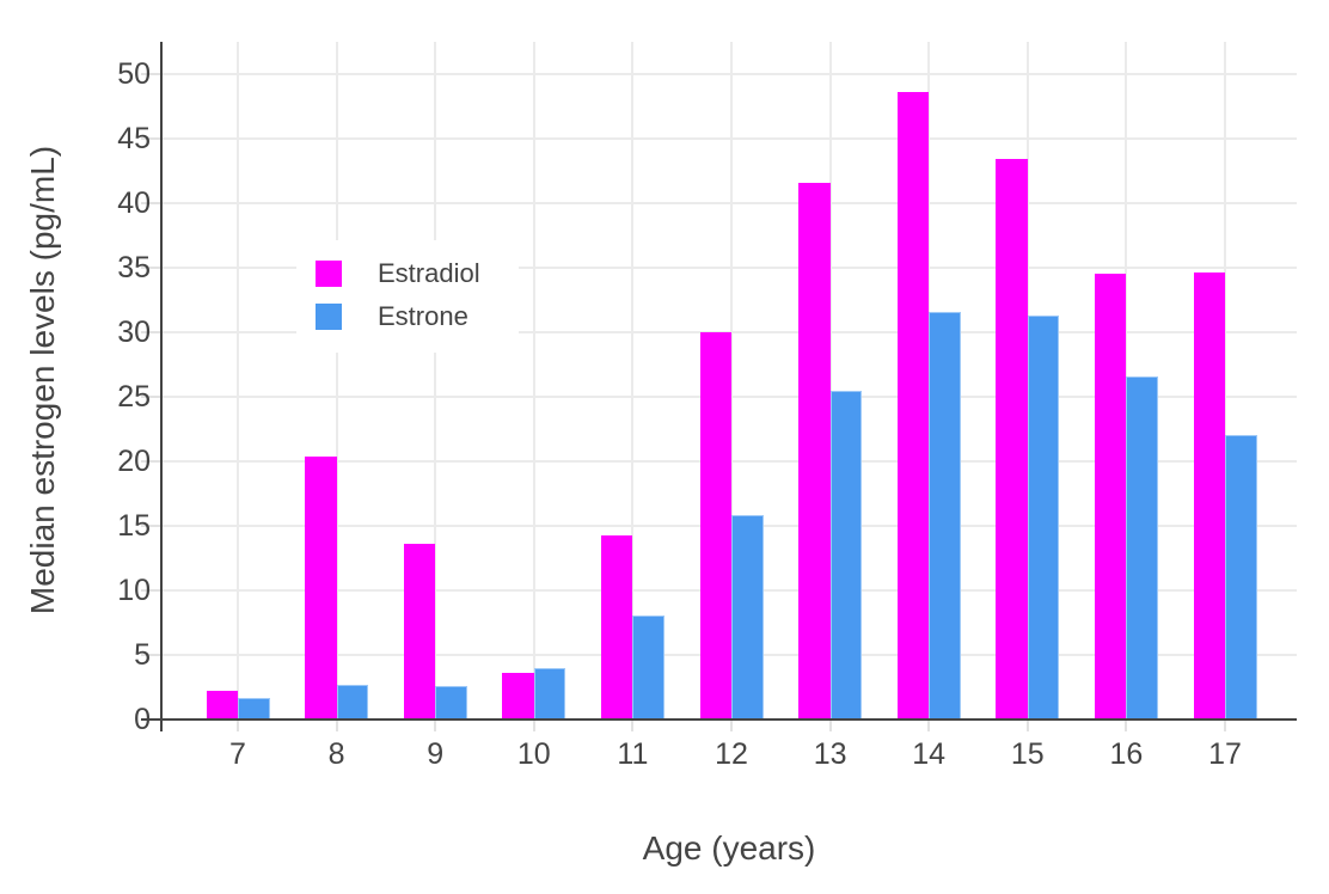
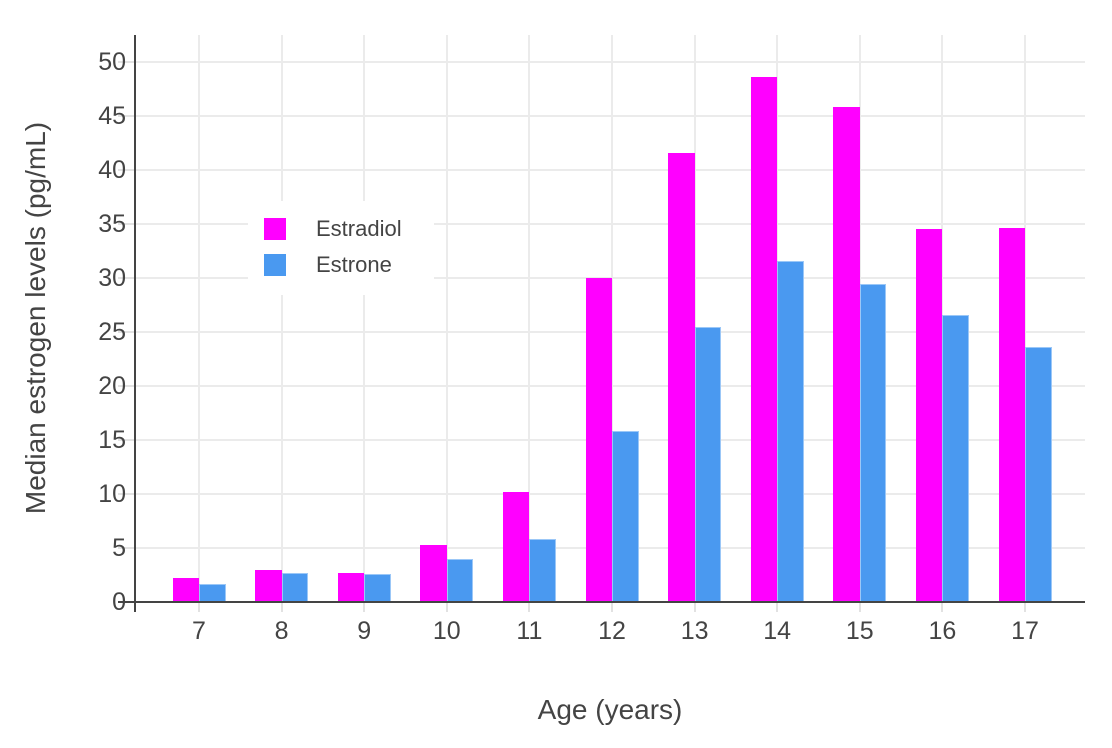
Estradiol/8: 20.4 -> 3.0
Estradiol/9: 13.6 -> 2.6
Estradiol/10: 3.6 -> 5.3
Estradiol/11: 14.3 -> 10.2
Estrone/11: 8.1 -> 5.8
Estradiol/15: 43.4 -> 45.8
Estrone/15: 31.3 -> 29.4
Estrone/17: 22.0 -> 23.6
